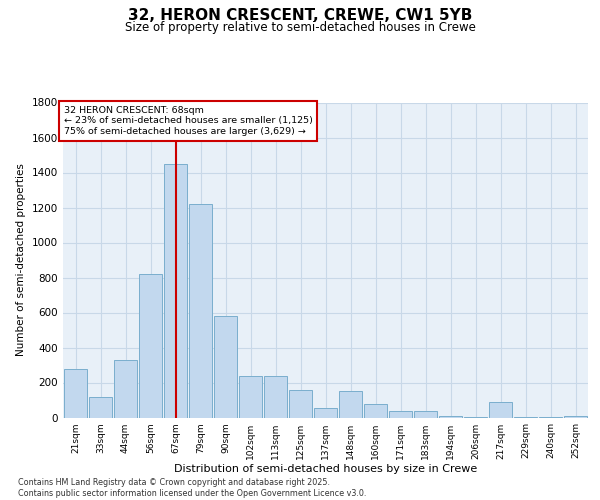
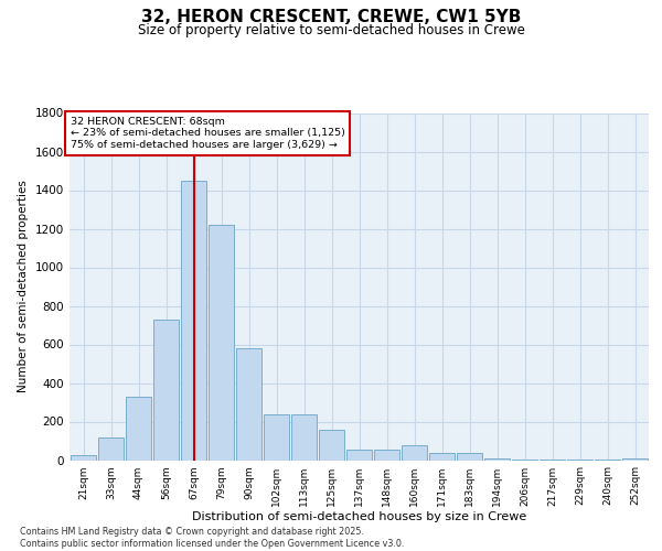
21sqm: 280 -> 20
56sqm: 820 -> 730
148sqm: 150 -> 60
217sqm: 90 -> 0
